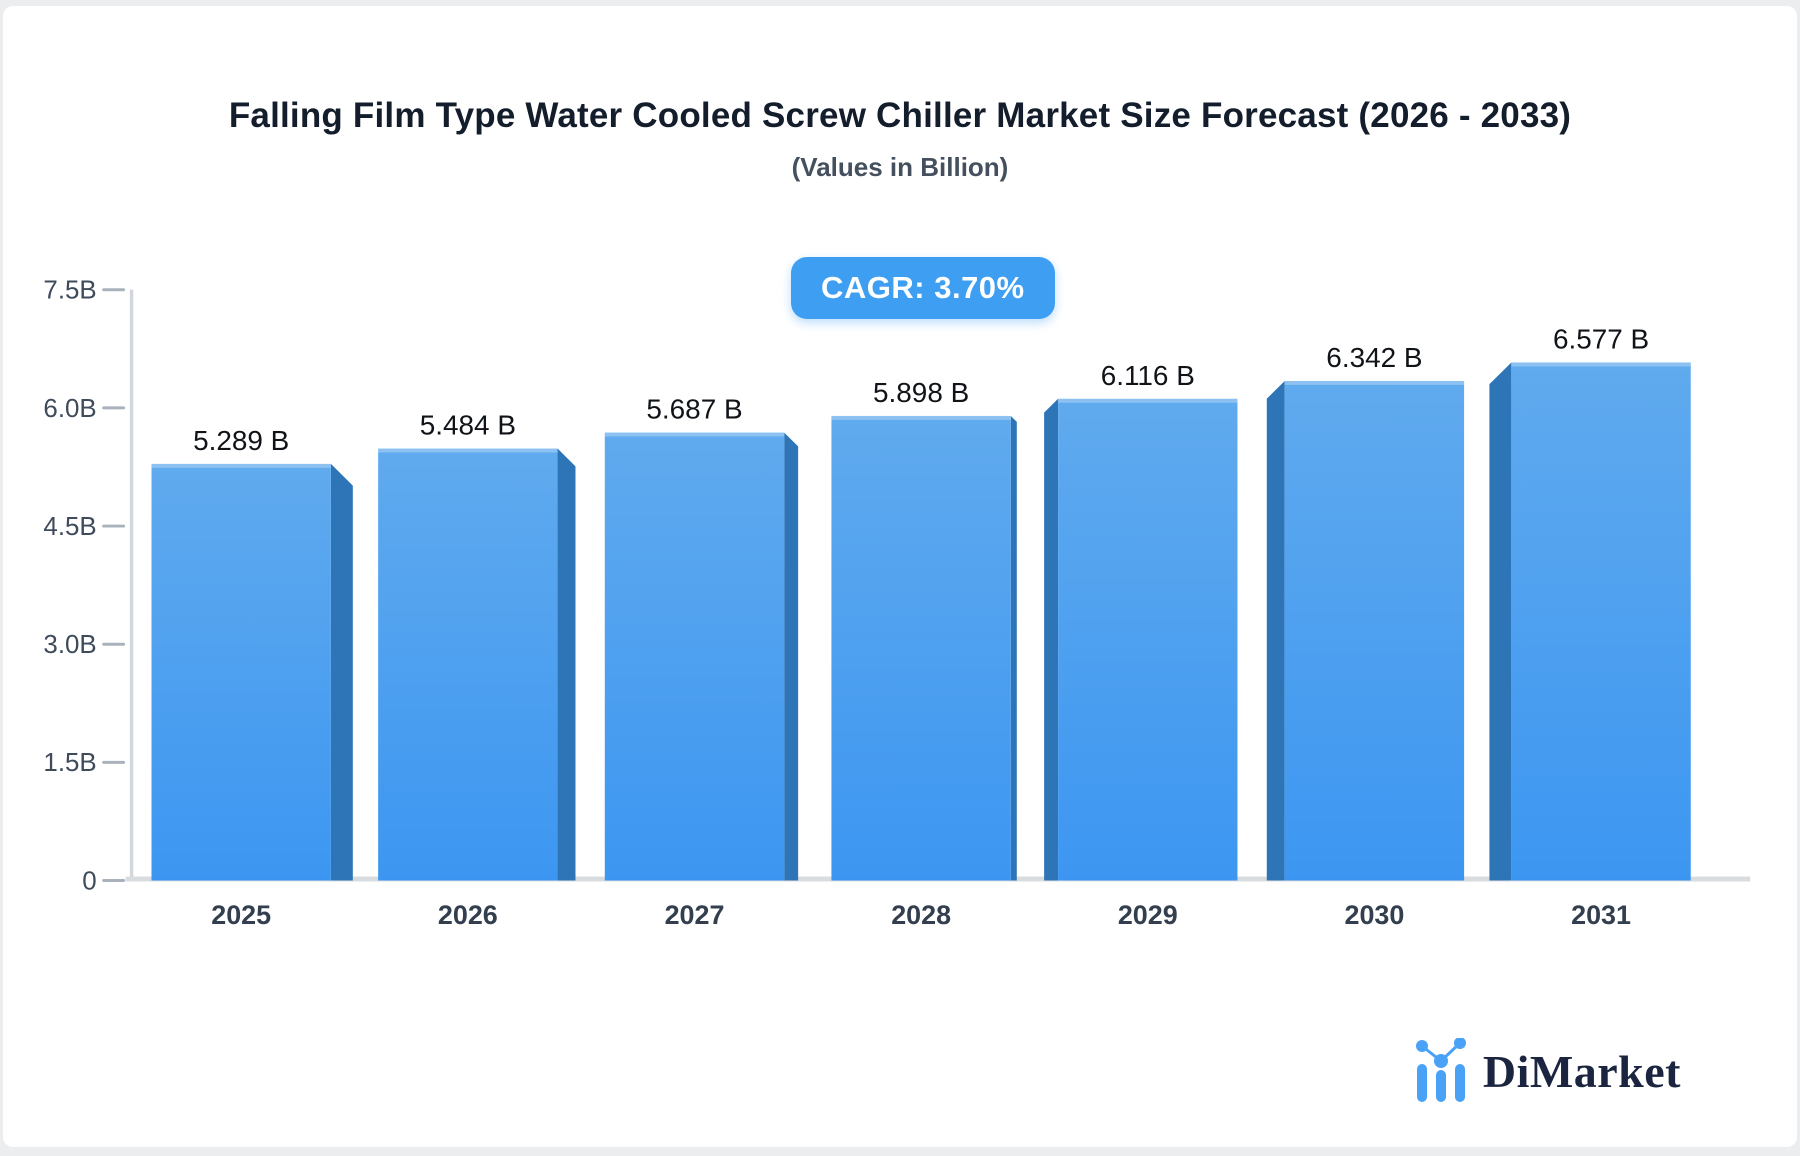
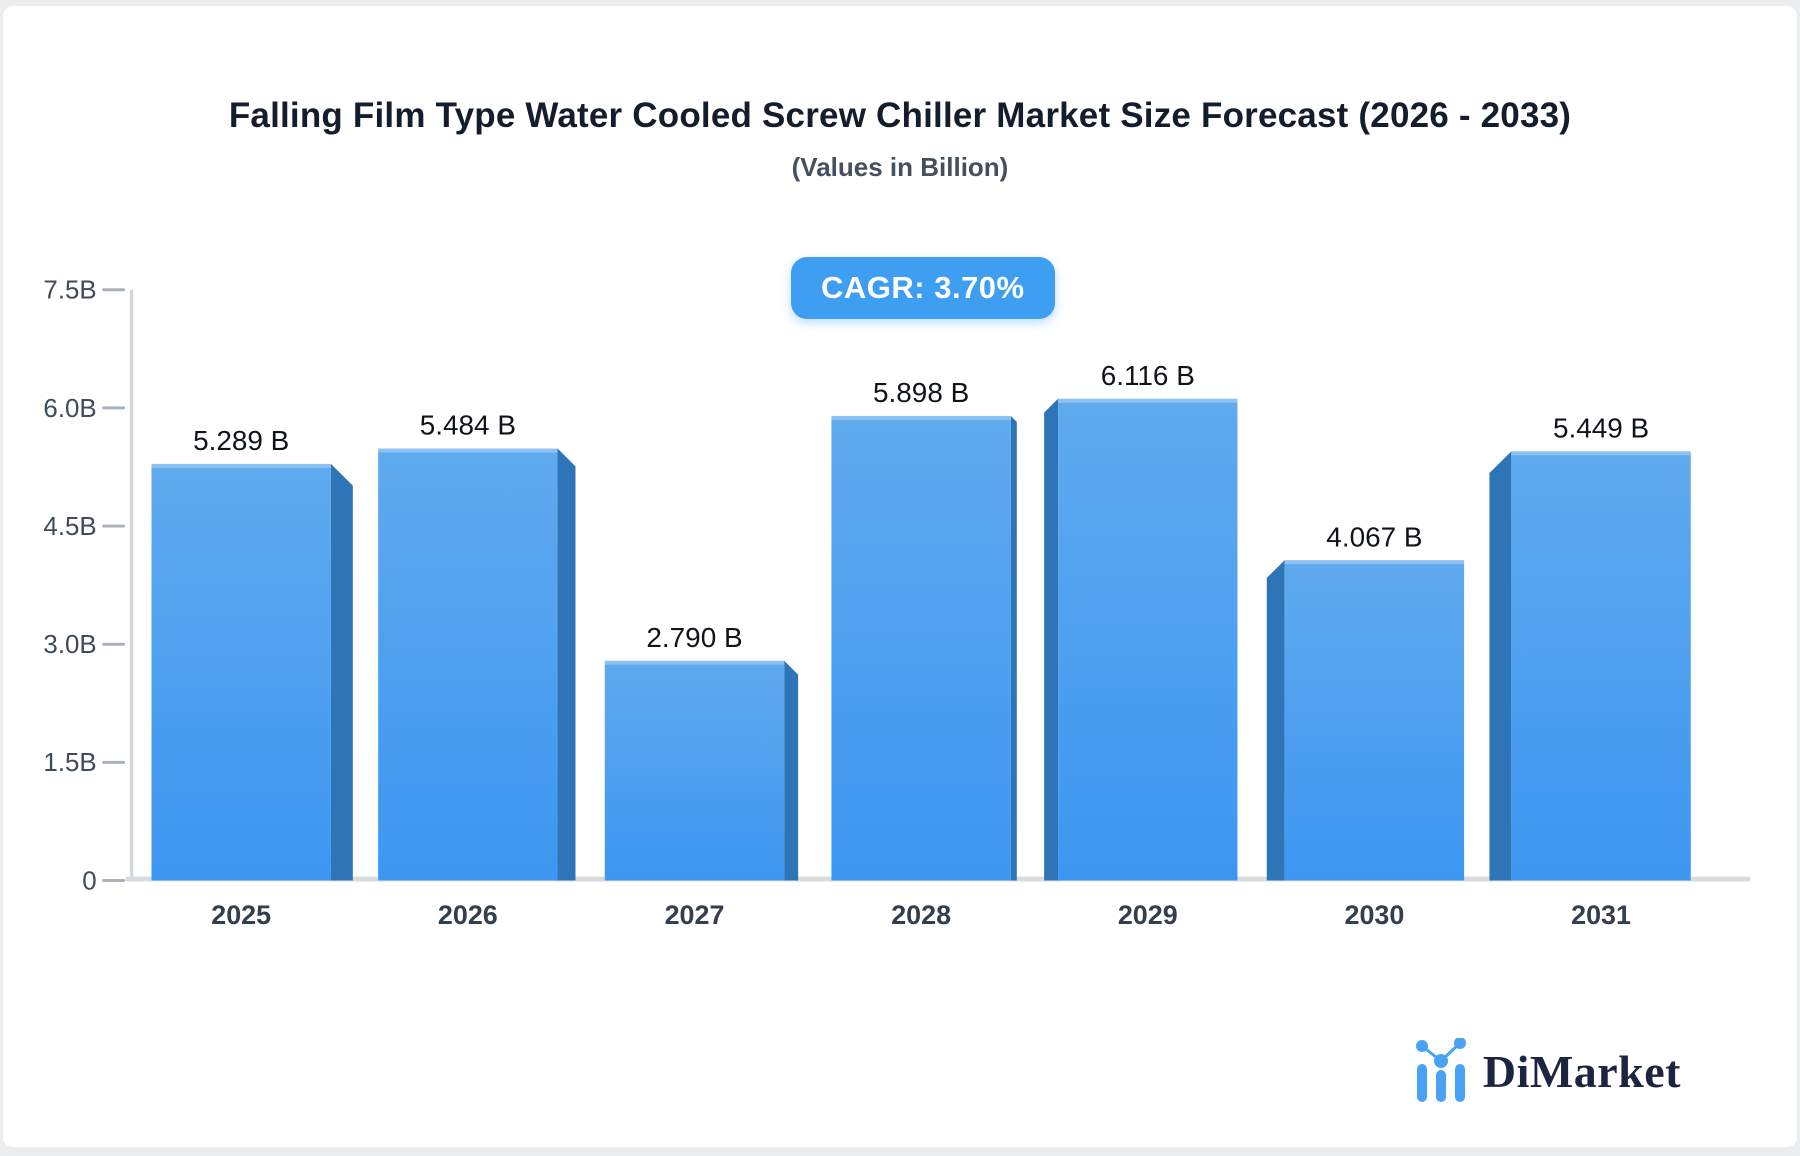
2027: 5.687 -> 2.790
2030: 6.342 -> 4.067
2031: 6.577 -> 5.449
